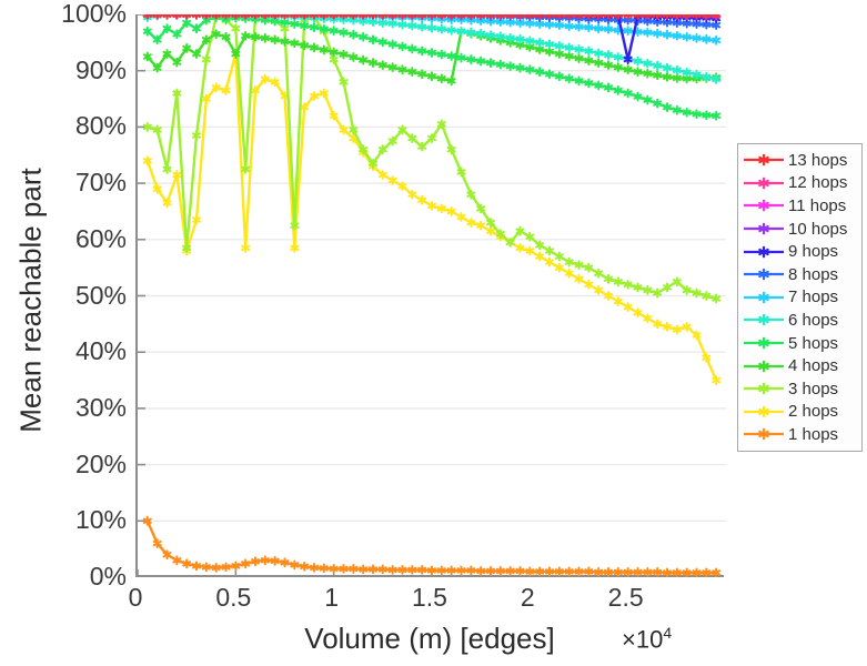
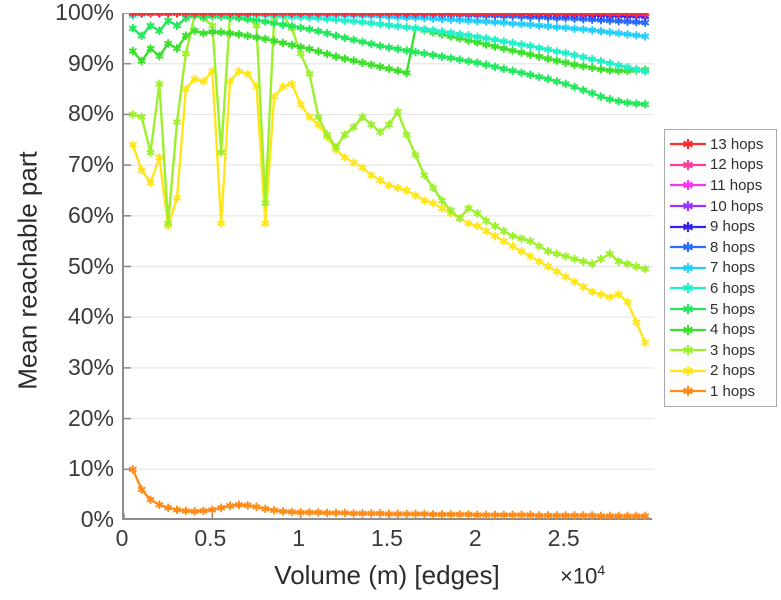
4 hops/0.5: 93% -> 96%
2 hops/0.5: 93% -> 88%
9 hops/2.5: 92% -> 100%
